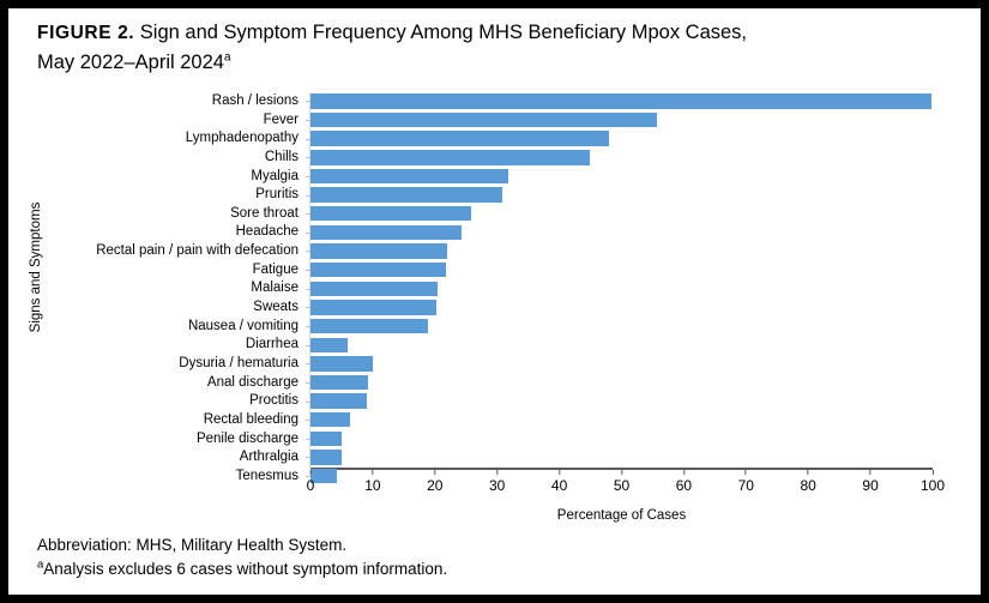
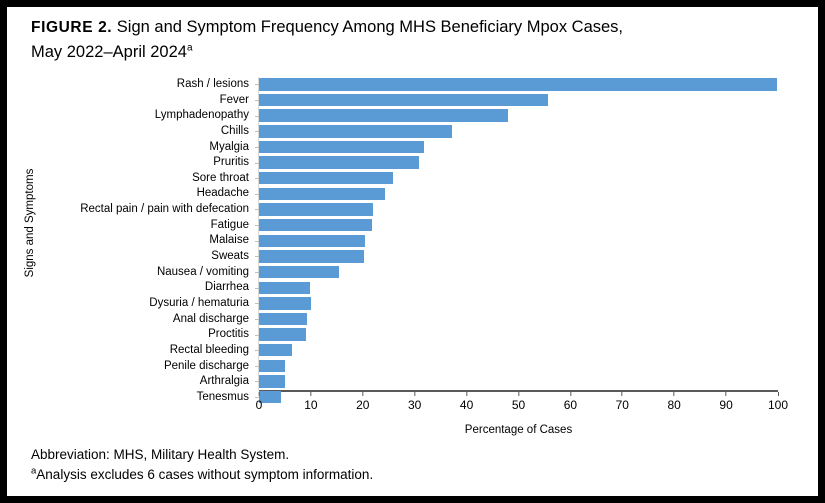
Chills: 45 -> 37
Nausea / vomiting: 19 -> 16
Diarrhea: 6 -> 10
